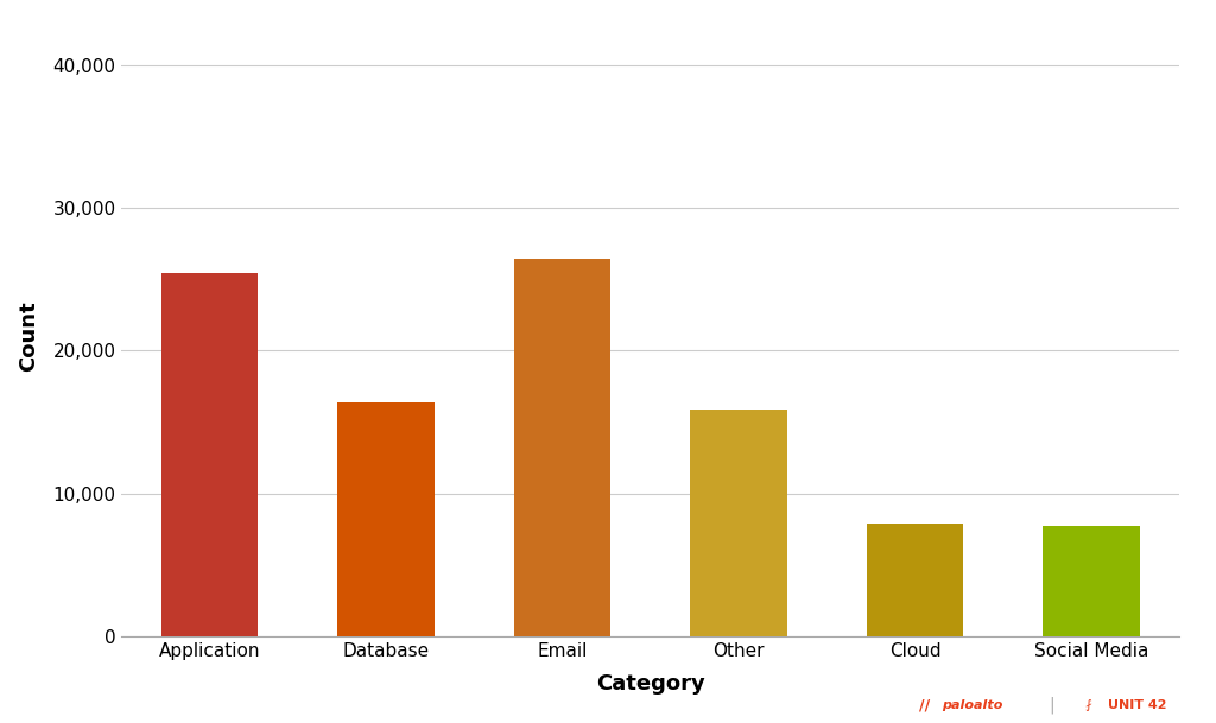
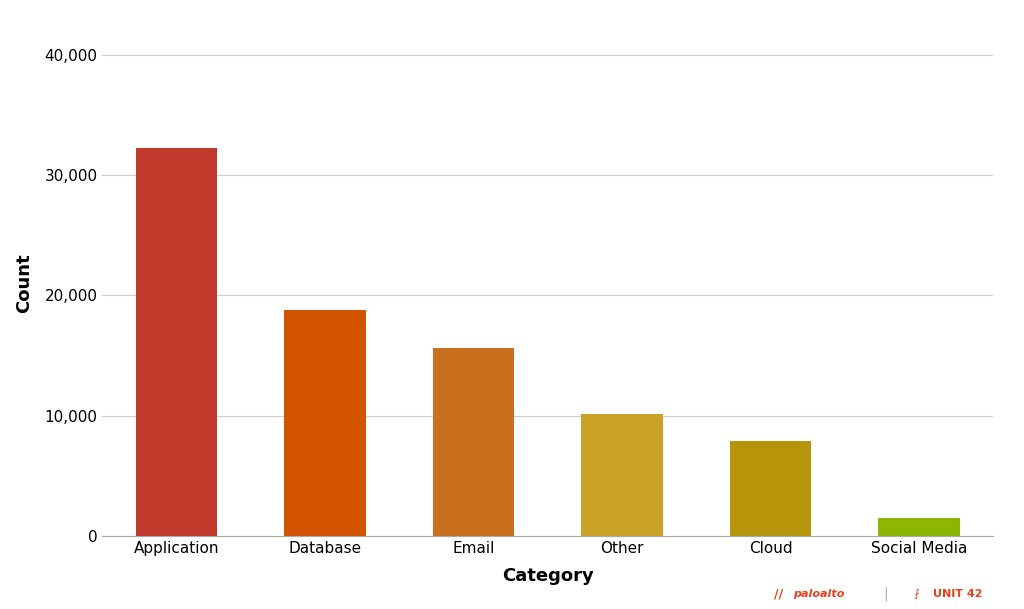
Application: 25,400 -> 32,200
Database: 16,400 -> 18,800
Email: 26,400 -> 15,600
Other: 15,900 -> 10,100
Social Media: 7,700 -> 1,500
